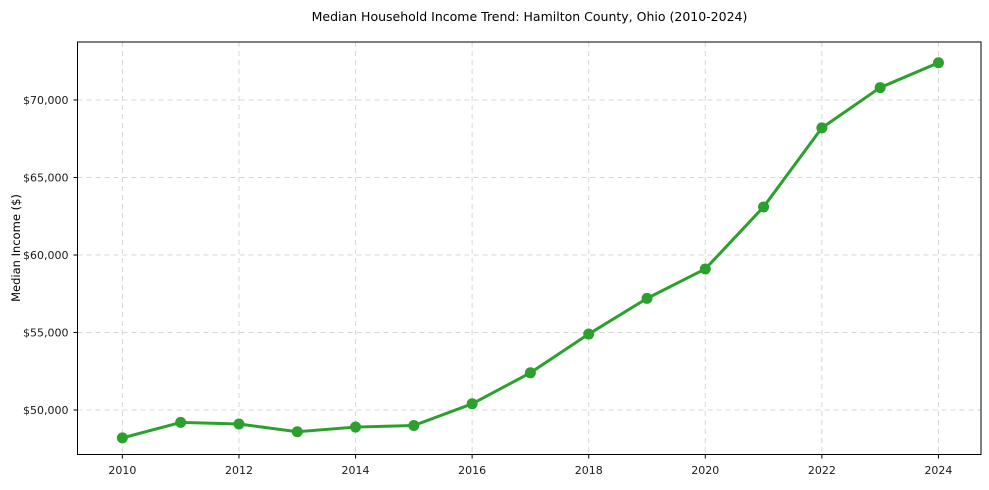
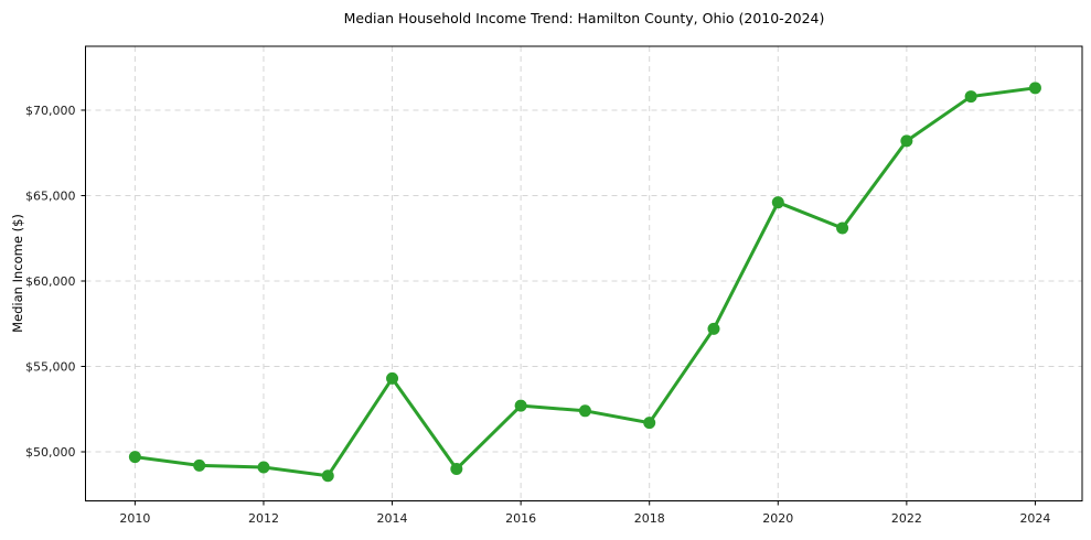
2010: $48200 -> $49700
2014: $48900 -> $54300
2016: $50400 -> $52700
2018: $54900 -> $51700
2020: $59100 -> $64600
2024: $72400 -> $71300
